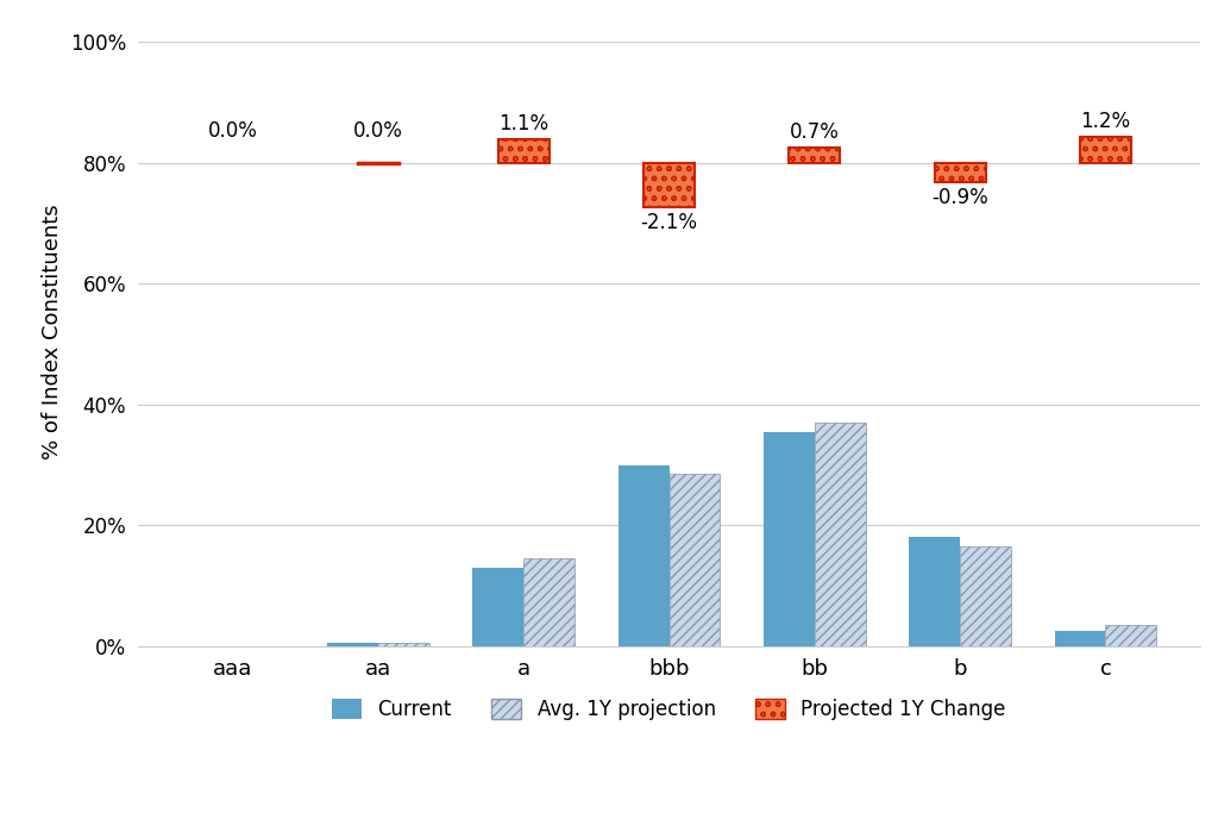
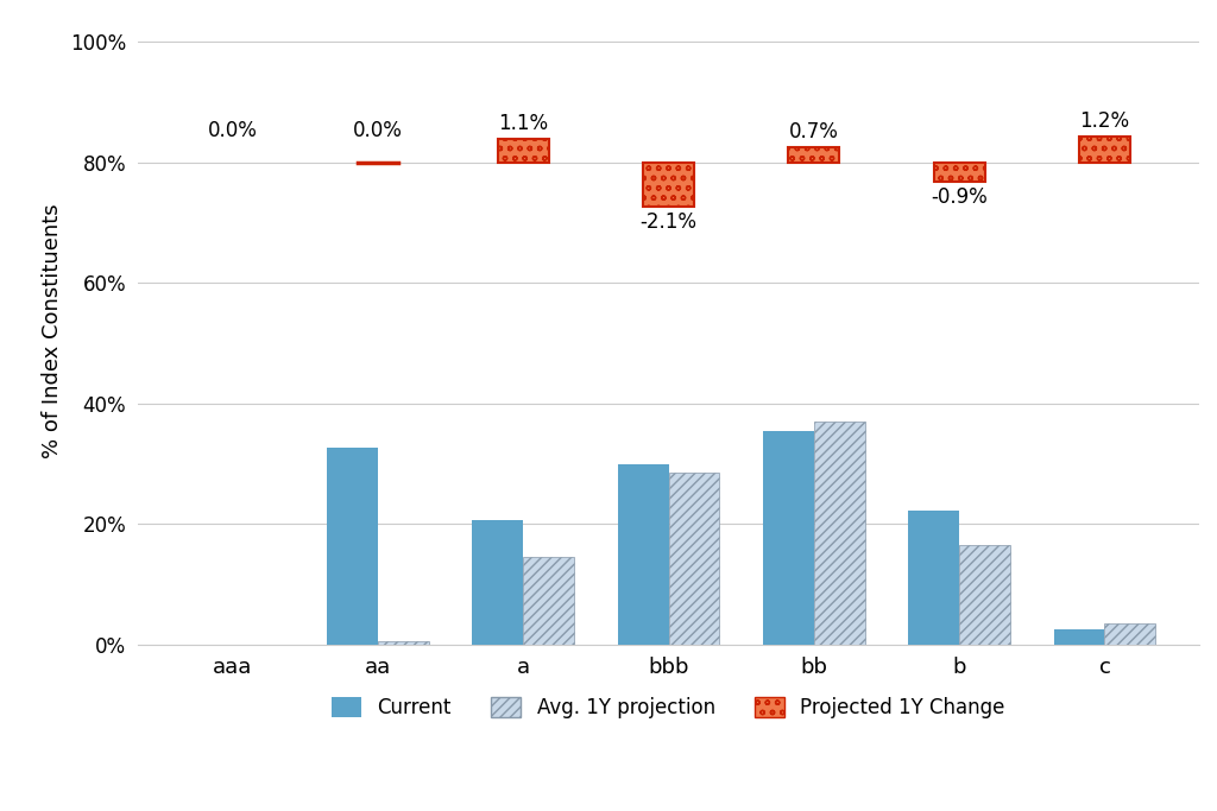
Current/aa: 0.5% -> 32.6%
Current/a: 13.0% -> 20.6%
Current/b: 18.0% -> 22.2%
